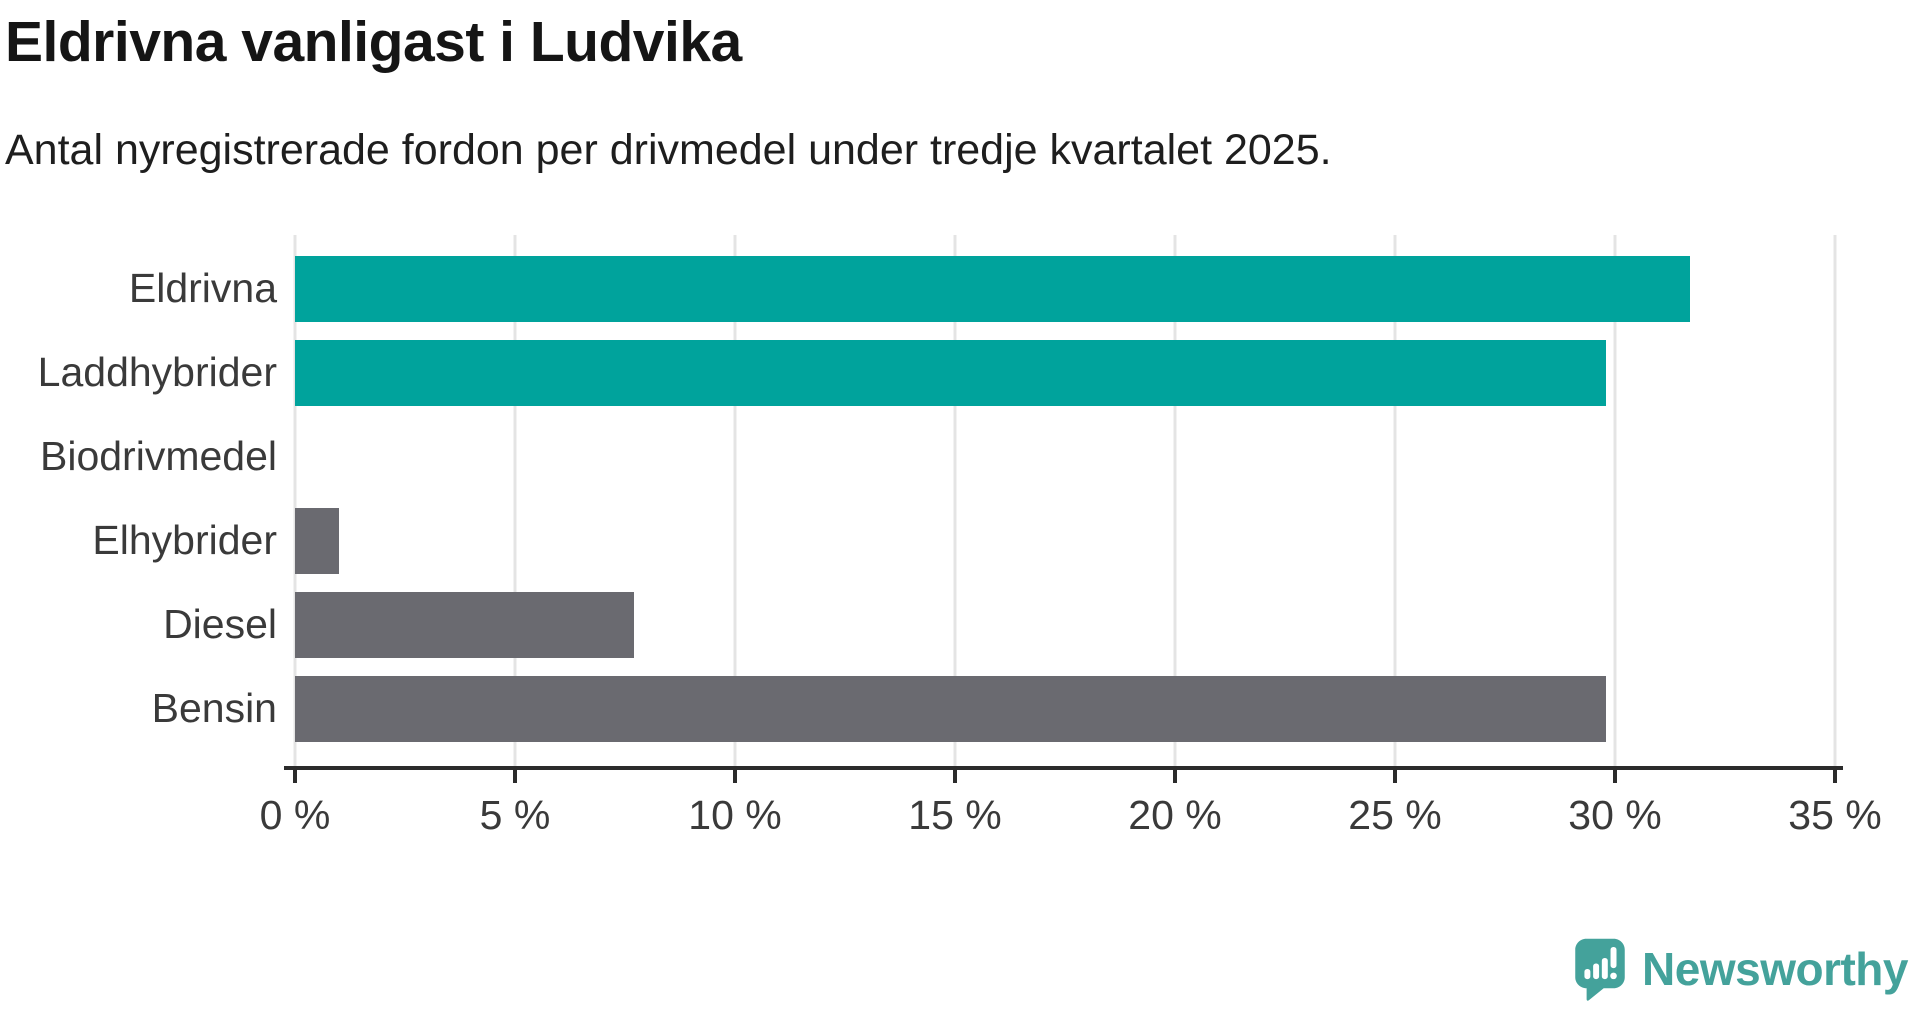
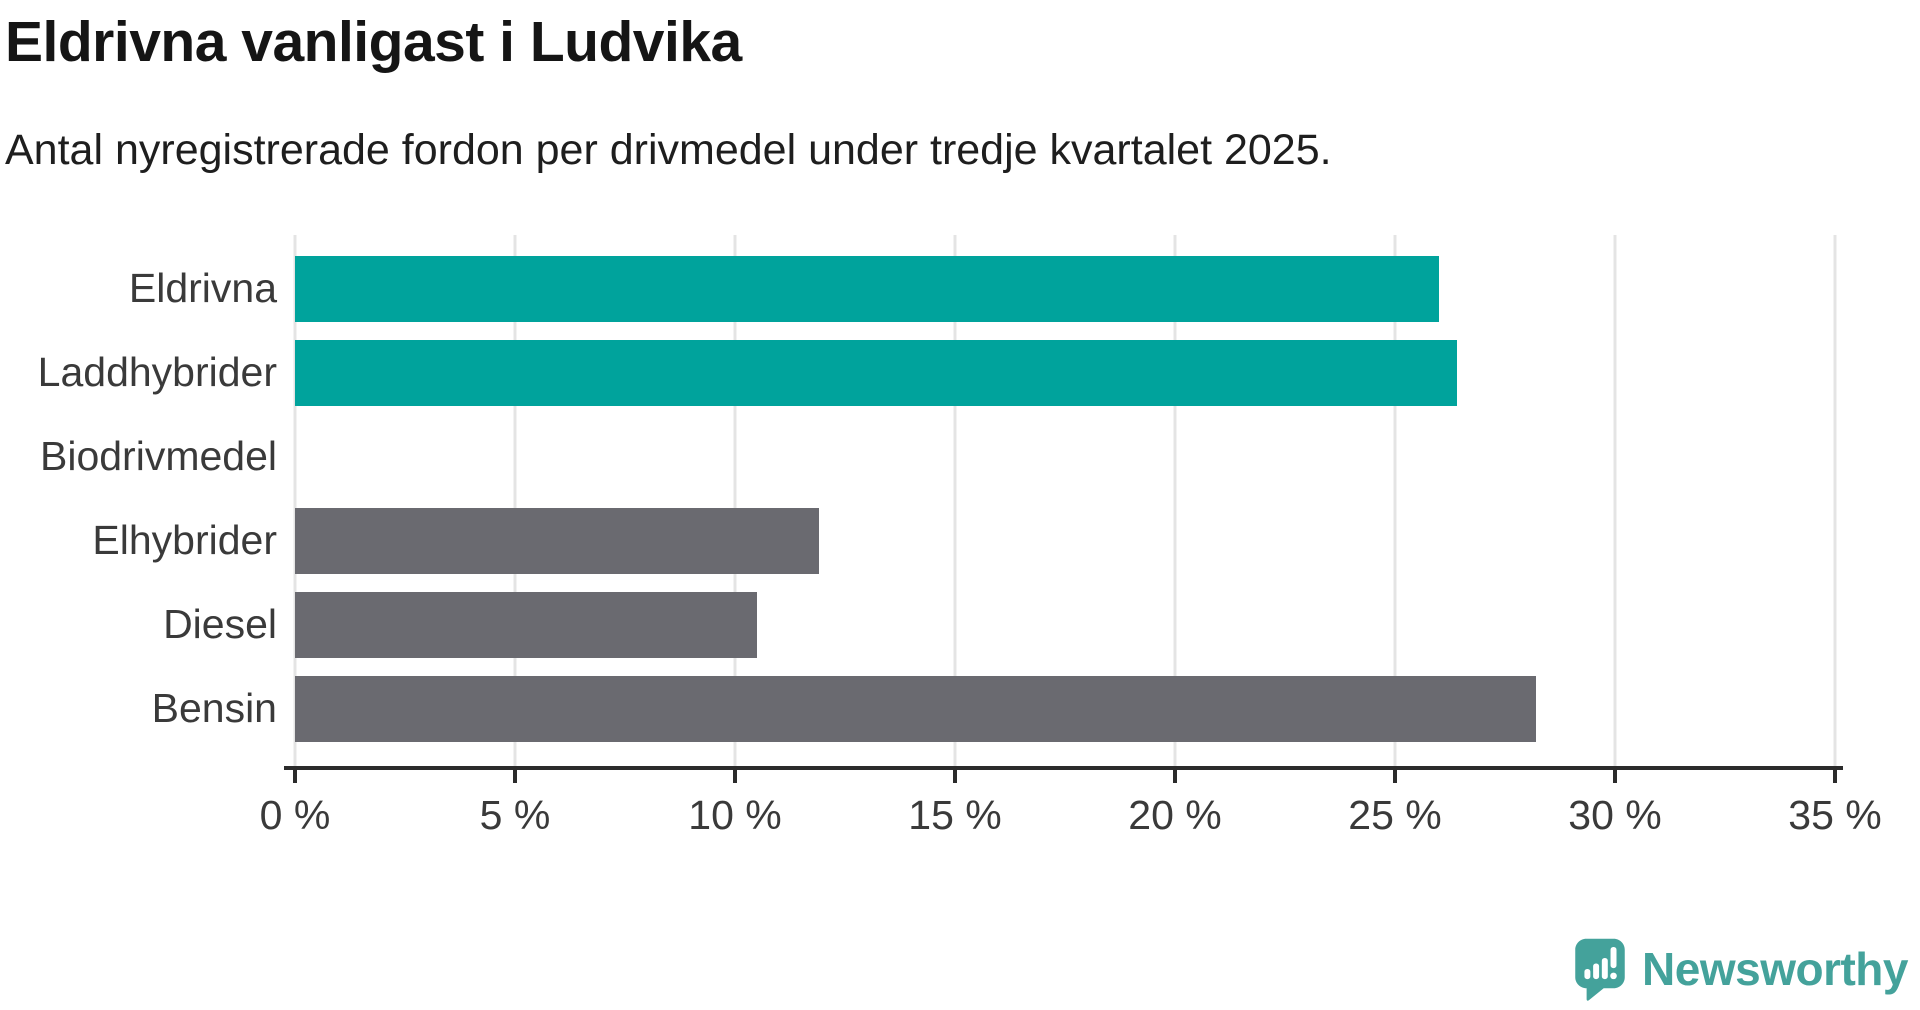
Eldrivna: 31.7% -> 26.0%
Laddhybrider: 29.8% -> 26.4%
Elhybrider: 1.0% -> 11.9%
Diesel: 7.7% -> 10.5%
Bensin: 29.8% -> 28.2%
